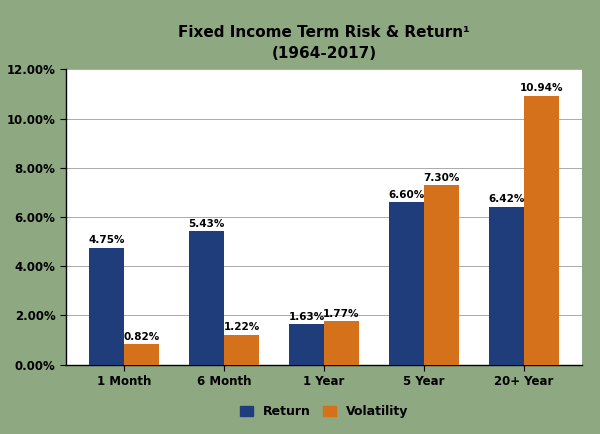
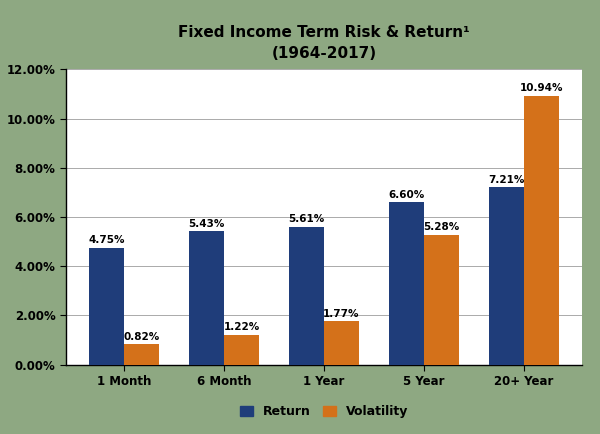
Return/1 Year: 1.63% -> 5.61%
Volatility/5 Year: 7.30% -> 5.28%
Return/20+ Year: 6.42% -> 7.21%
